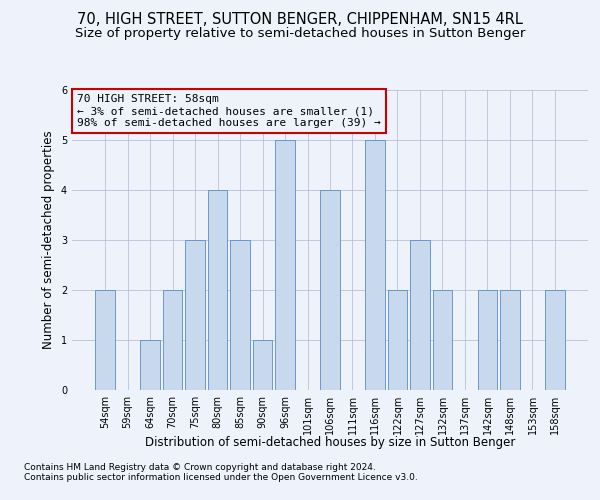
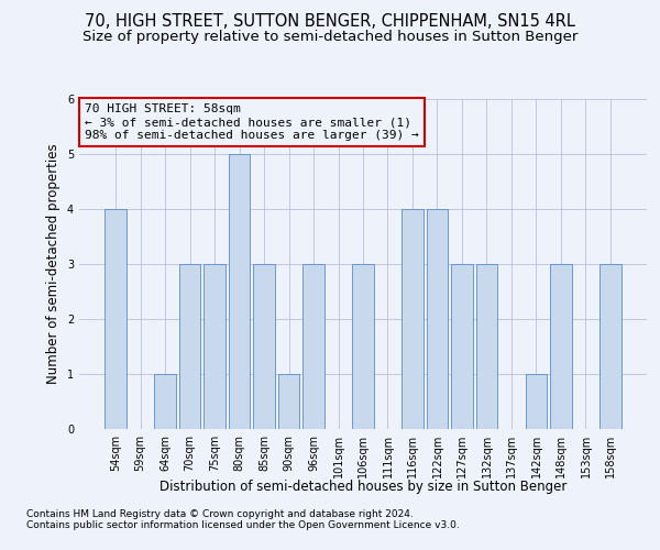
54sqm: 2 -> 4
70sqm: 2 -> 3
80sqm: 4 -> 5
96sqm: 5 -> 3
106sqm: 4 -> 3
116sqm: 5 -> 4
122sqm: 2 -> 4
132sqm: 2 -> 3
142sqm: 2 -> 1
148sqm: 2 -> 3
158sqm: 2 -> 3
